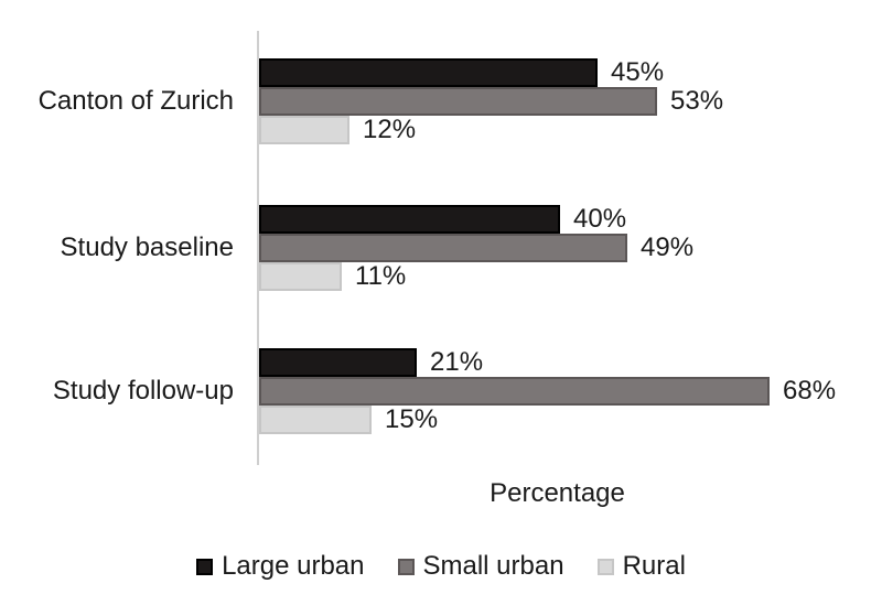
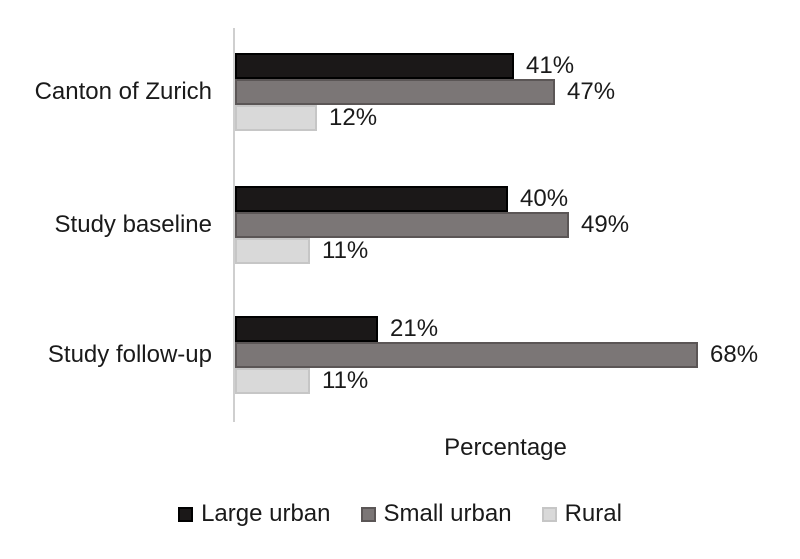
Large urban/Canton of Zurich: 45% -> 41%
Small urban/Canton of Zurich: 53% -> 47%
Rural/Study follow-up: 15% -> 11%
